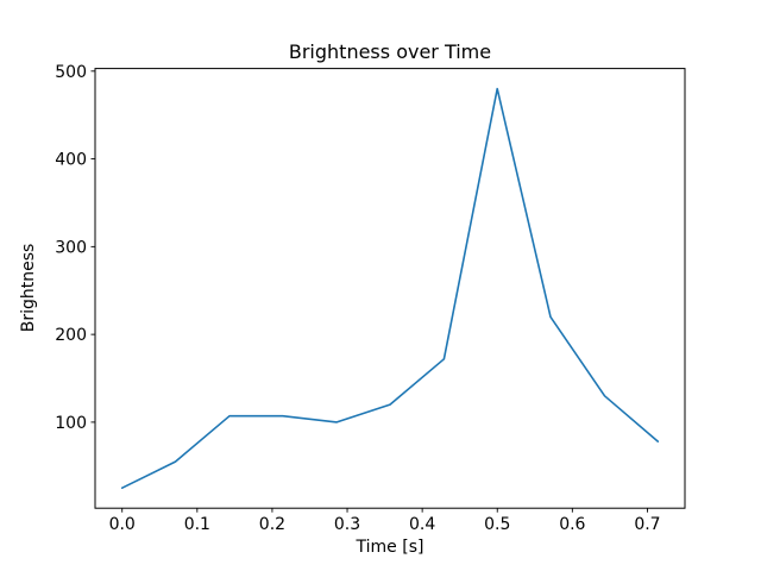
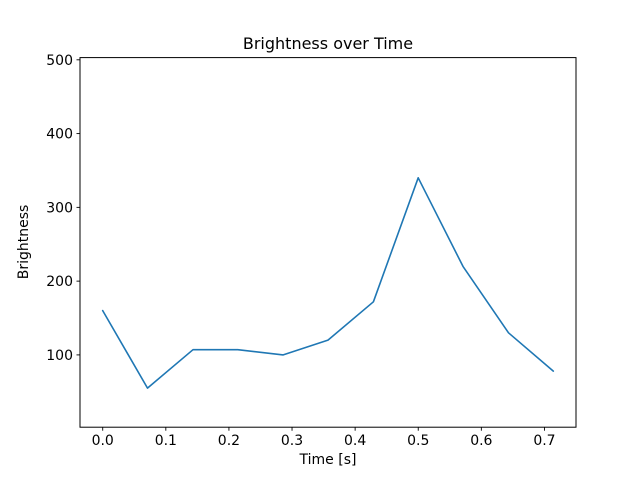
0.0: 20 -> 160
0.5: 480 -> 340
